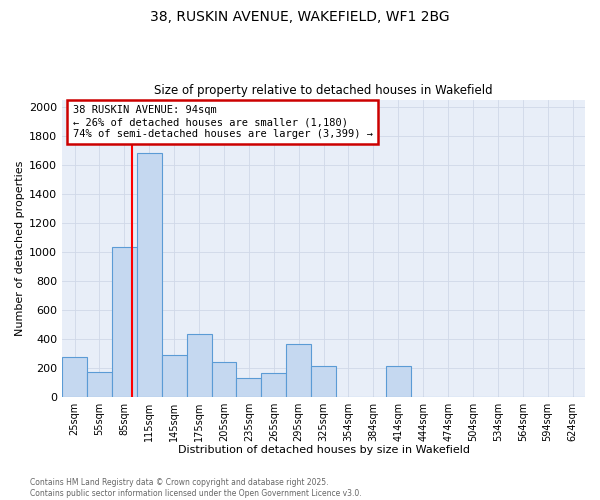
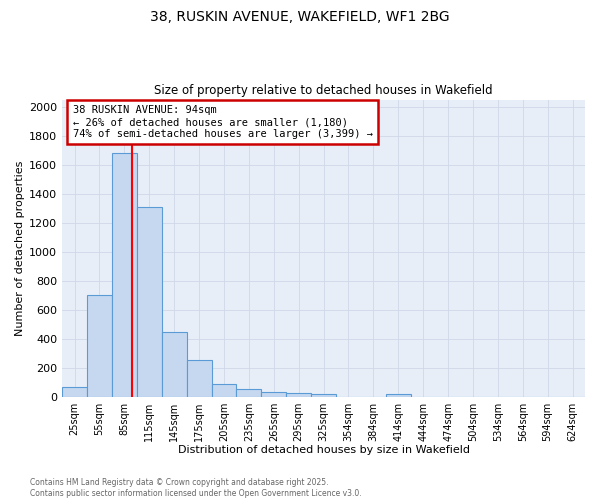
25sqm: 270 -> 60
55sqm: 170 -> 700
85sqm: 1030 -> 1680
115sqm: 1680 -> 1310
145sqm: 290 -> 440
175sqm: 430 -> 250
205sqm: 240 -> 90
235sqm: 130 -> 60
265sqm: 160 -> 30
295sqm: 360 -> 20
325sqm: 210 -> 20
414sqm: 210 -> 20
